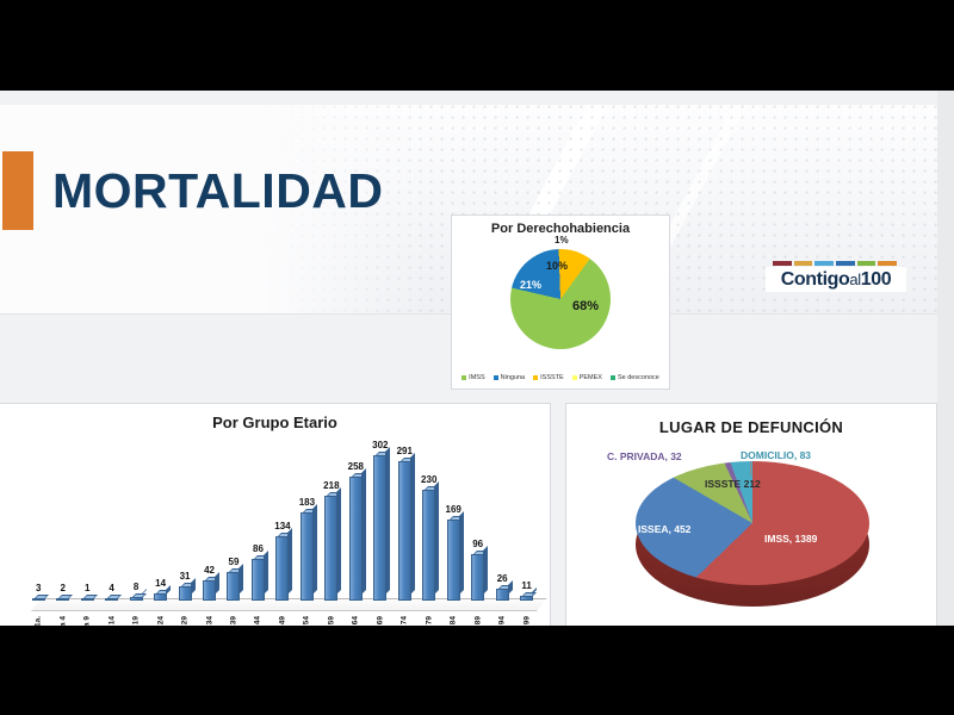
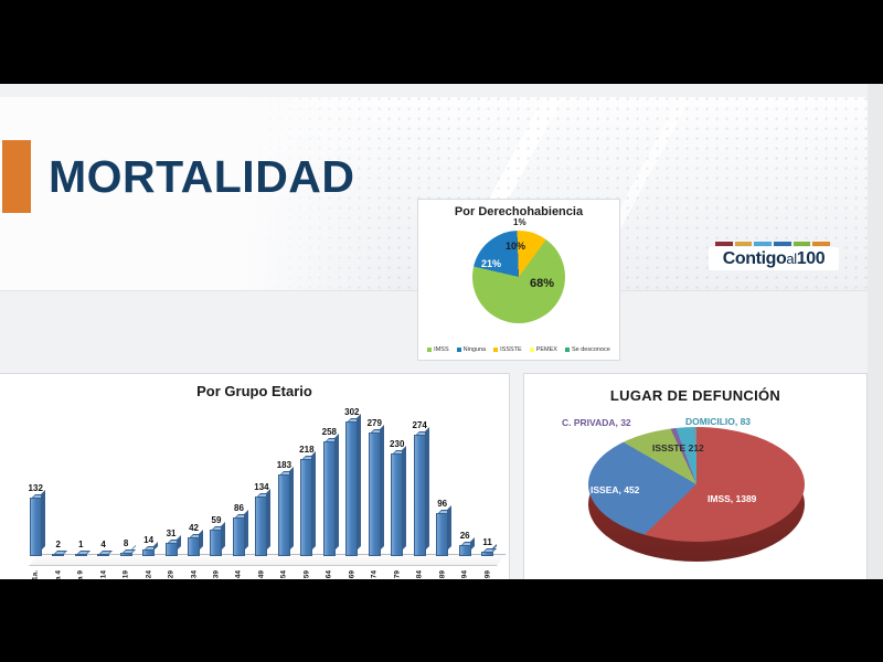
Por Grupo Etario/< a 1a.: 3 -> 132
Por Grupo Etario/70 a 74: 291 -> 279
Por Grupo Etario/80 a 84: 169 -> 274
